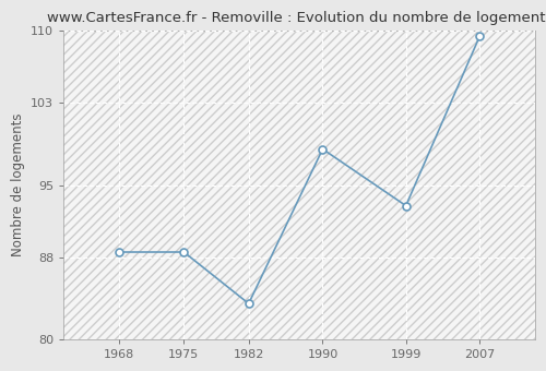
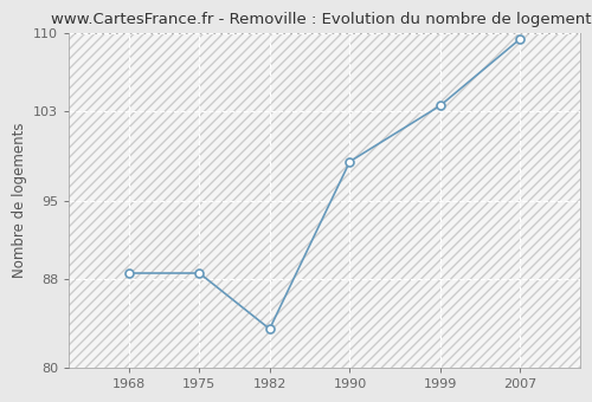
1999: 93.0 -> 103.5
